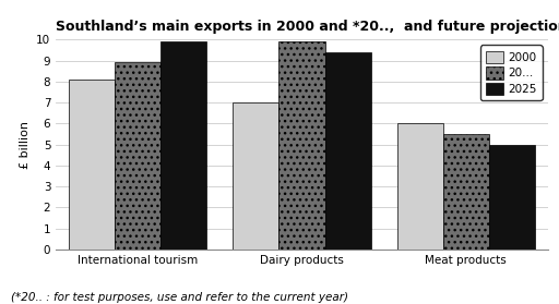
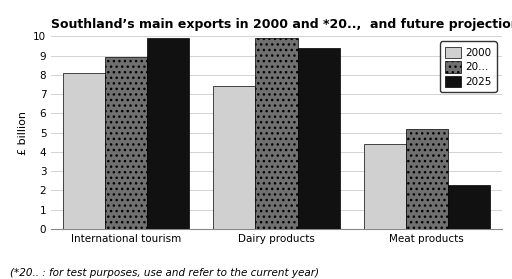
2000/Dairy products: 7.0 -> 7.4
2000/Meat products: 6.0 -> 4.4
20.../Meat products: 5.5 -> 5.2
2025/Meat products: 5.0 -> 2.3
